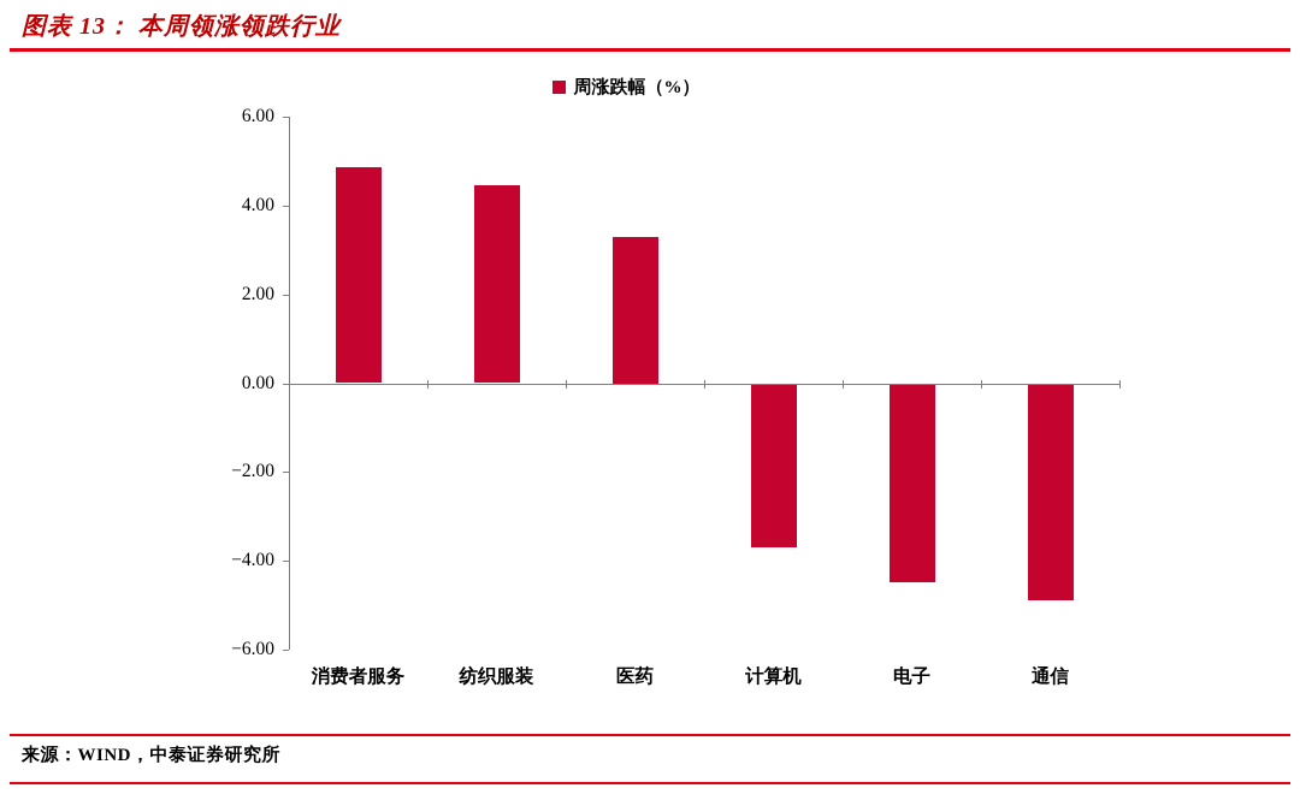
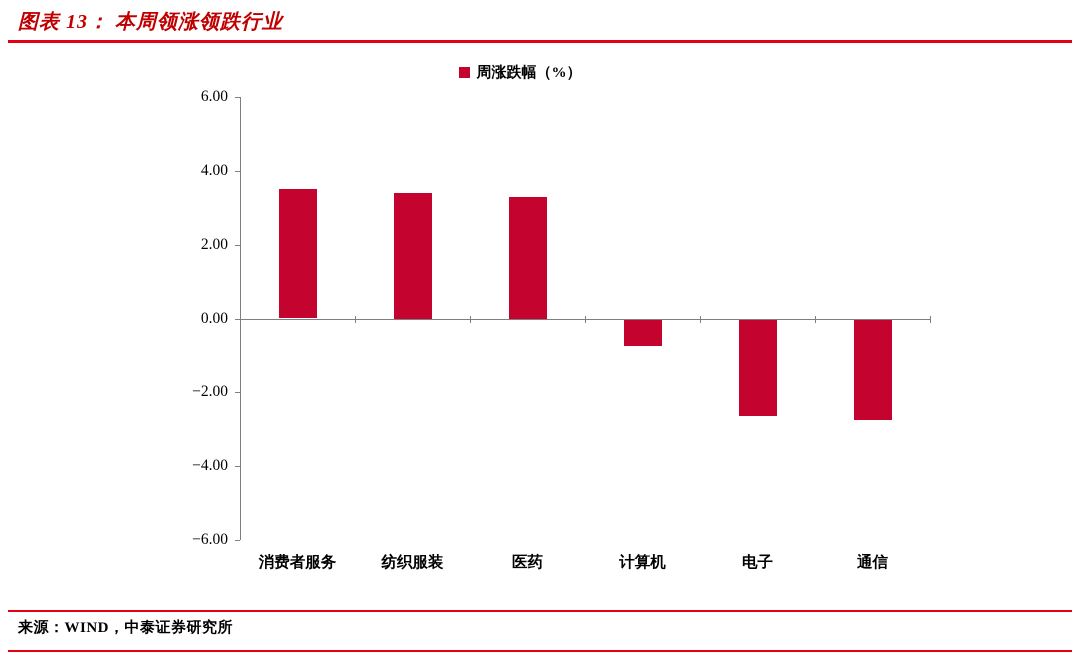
消费者服务: 4.8 -> 3.5
纺织服装: 4.5 -> 3.4
计算机: -3.6 -> -0.7
电子: -4.5 -> -2.6
通信: -4.8 -> -2.7
